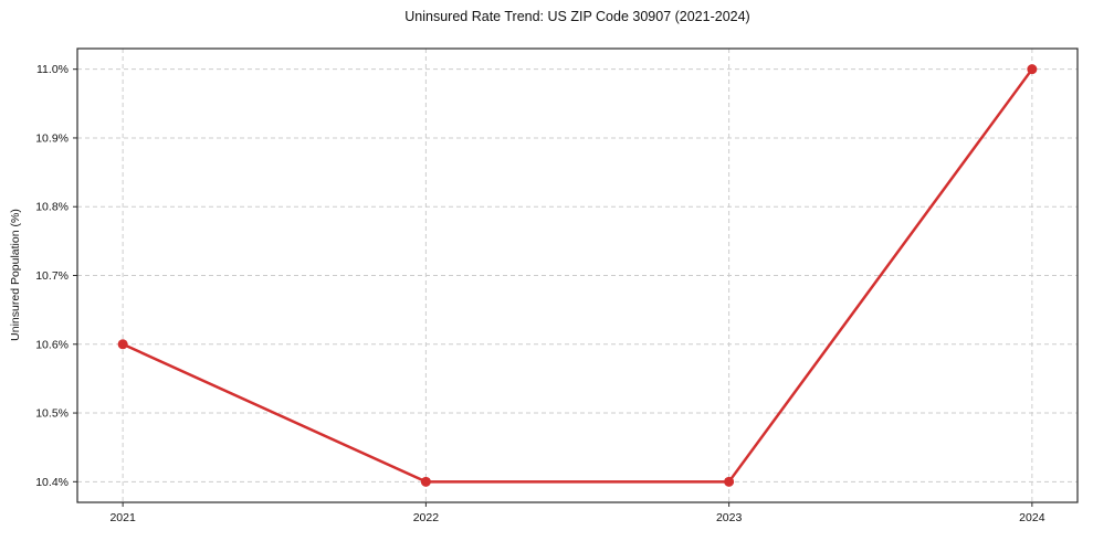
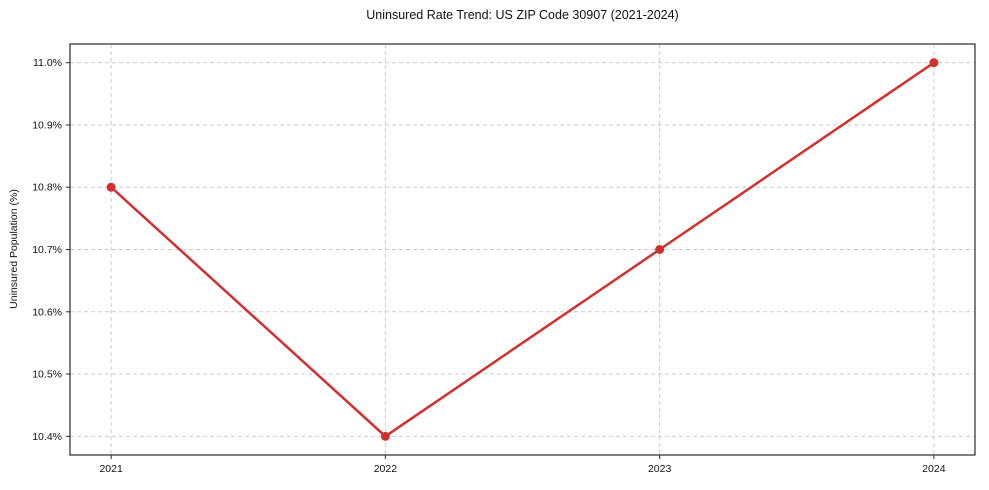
2021: 10.6% -> 10.8%
2023: 10.4% -> 10.7%
